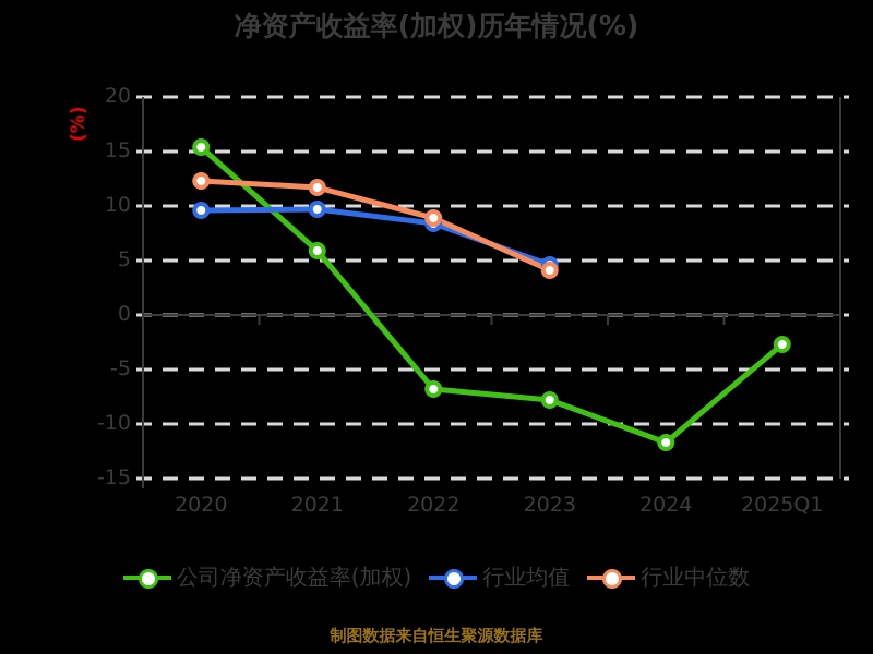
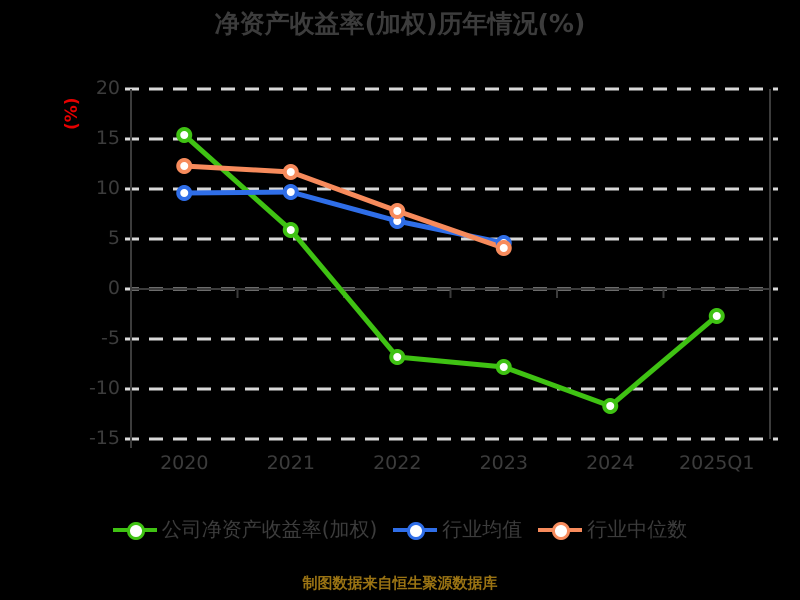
行业均值/2022: 8.4 -> 6.8
行业中位数/2022: 8.9 -> 7.8
